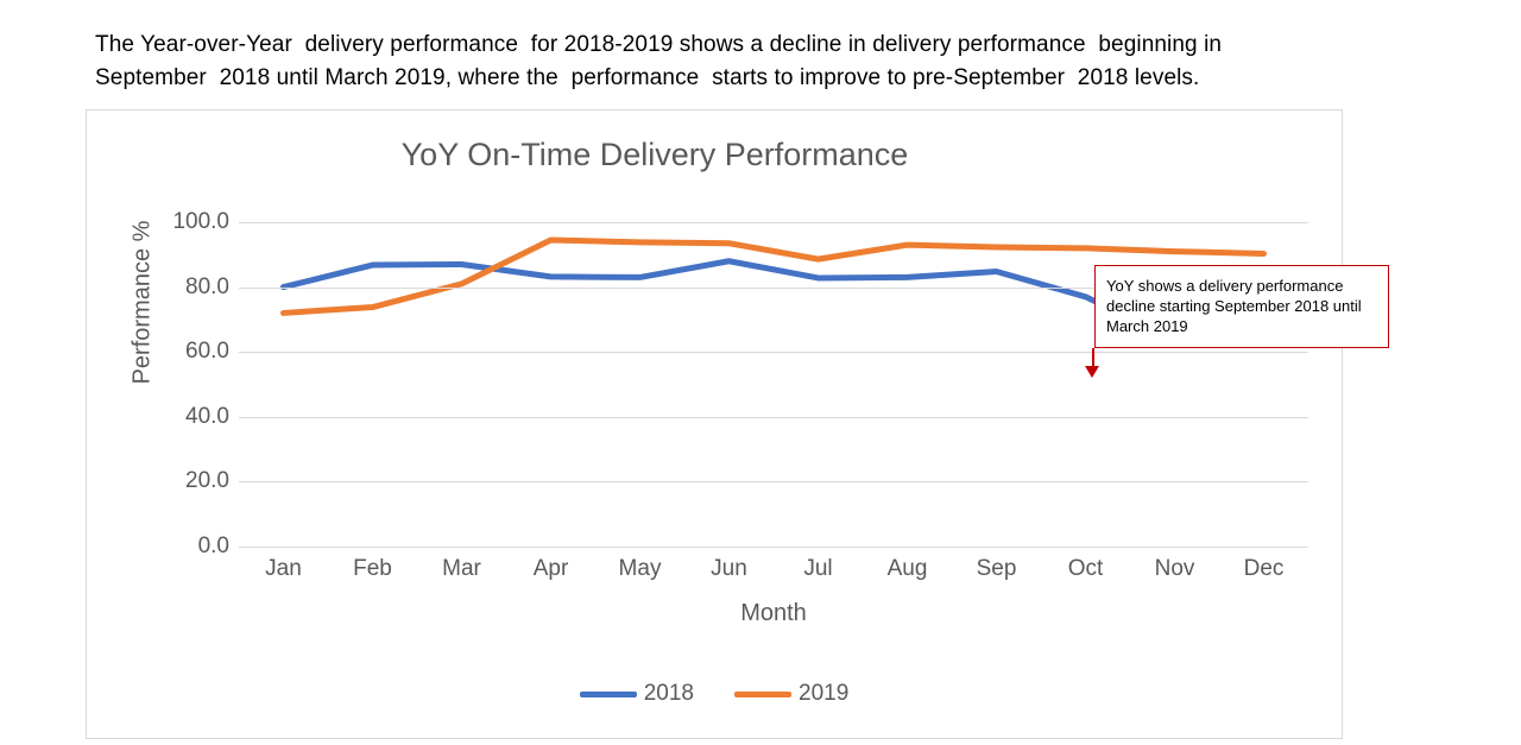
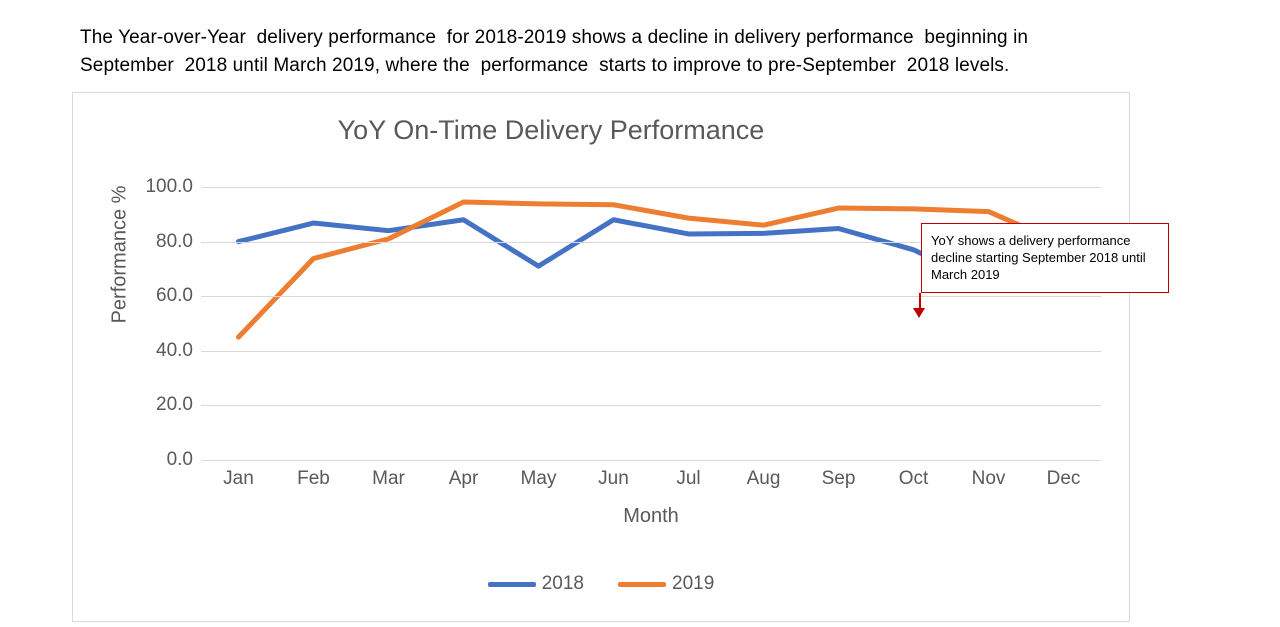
2019/Jan: 72 -> 45
2018/Mar: 87 -> 84
2018/Apr: 83 -> 88
2018/May: 83 -> 71
2019/Aug: 93 -> 86
2019/Dec: 90 -> 79
